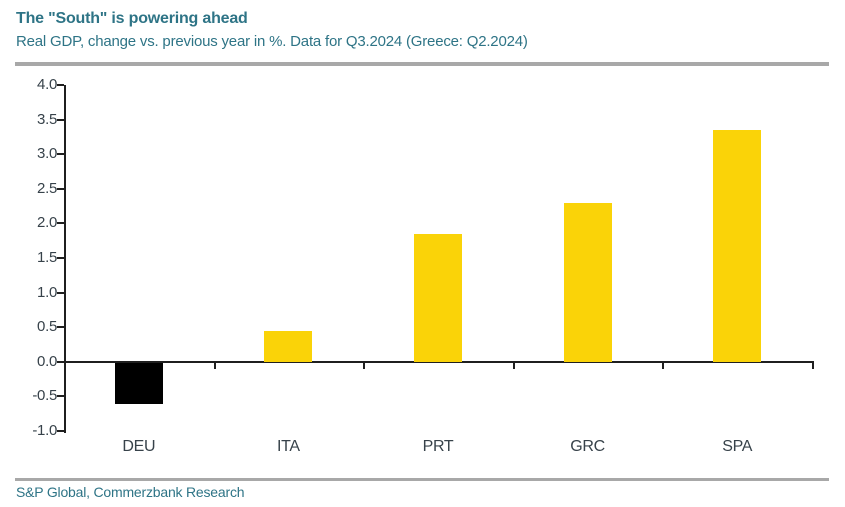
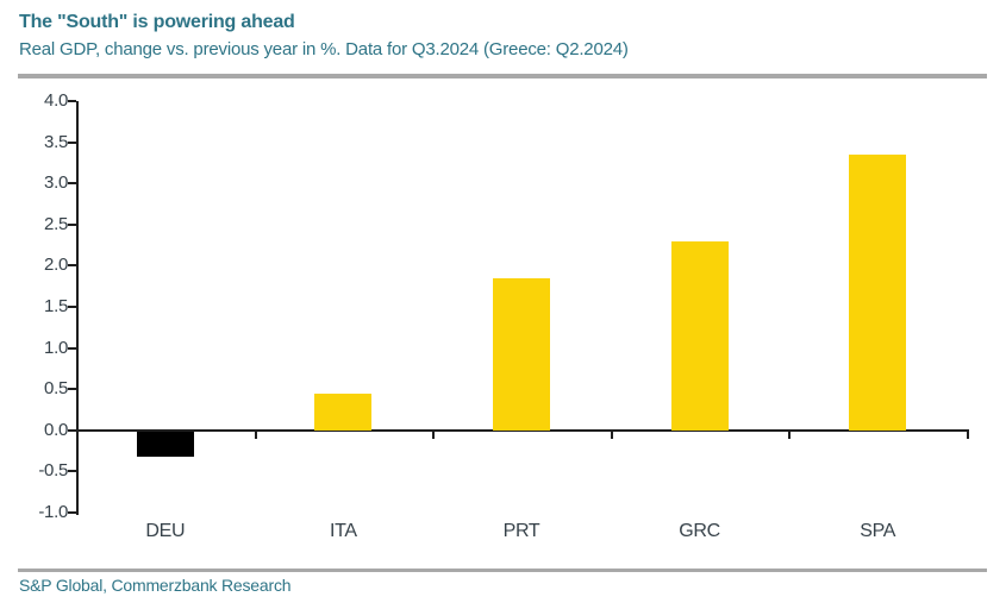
DEU: -0.6 -> -0.3
